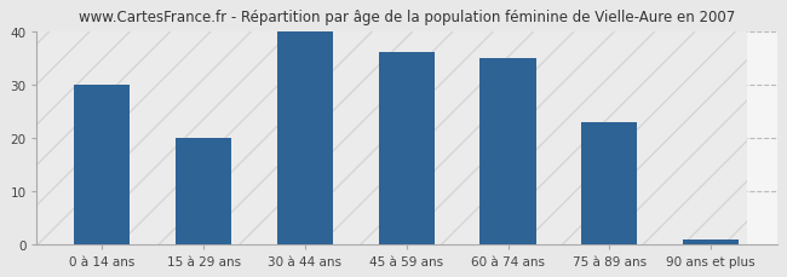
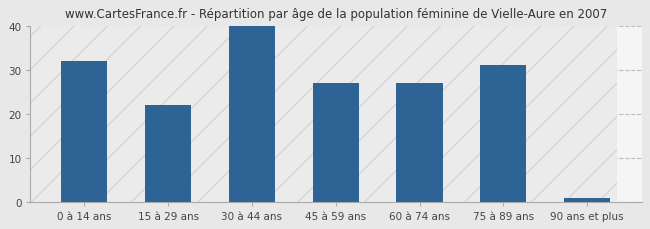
0 à 14 ans: 30 -> 32
15 à 29 ans: 20 -> 22
45 à 59 ans: 36 -> 27
60 à 74 ans: 35 -> 27
75 à 89 ans: 23 -> 31
